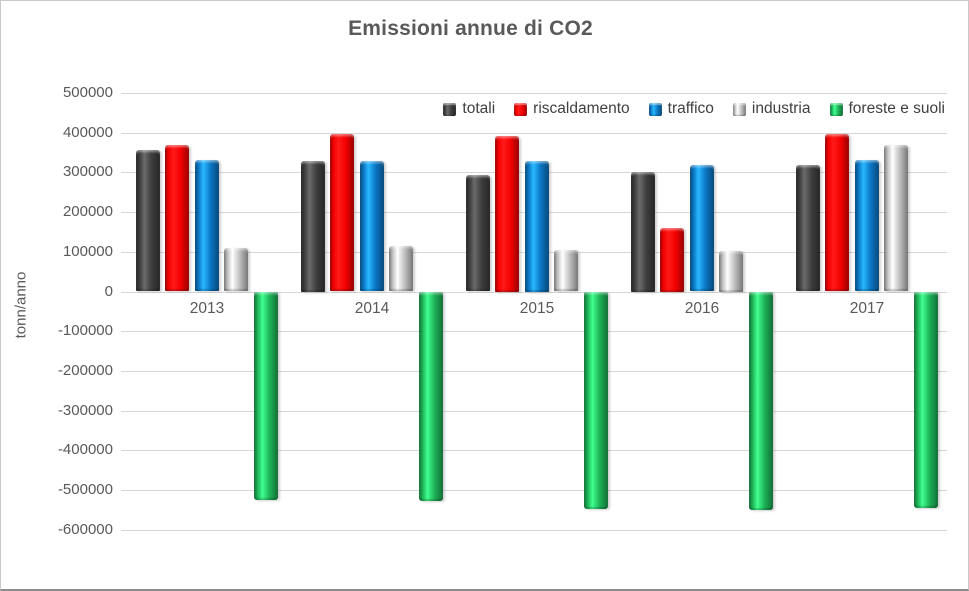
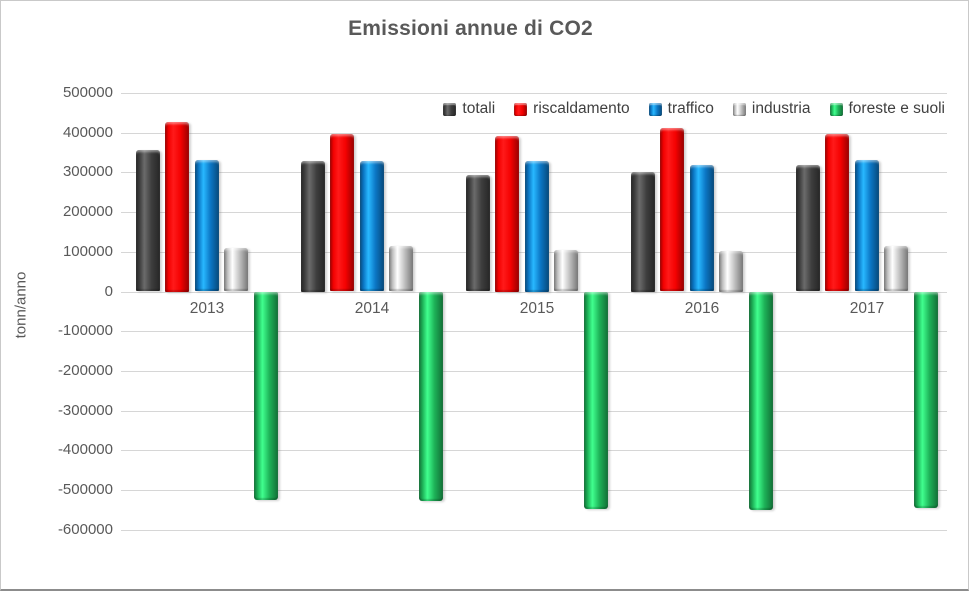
riscaldamento/2013: 370000 -> 430000
riscaldamento/2016: 160000 -> 410000
industria/2017: 370000 -> 120000
